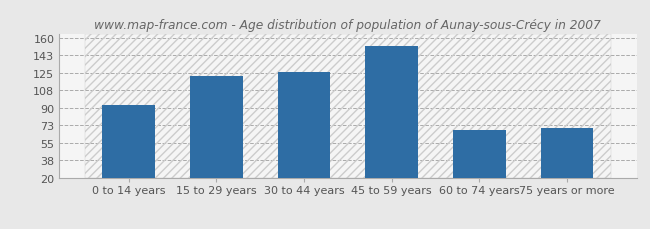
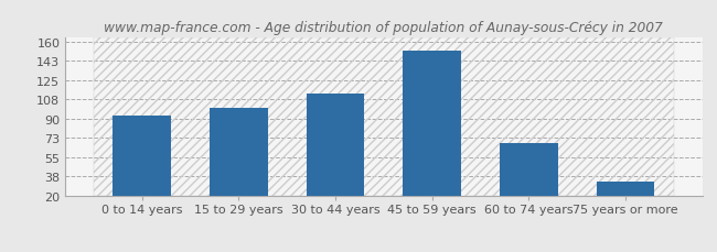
15 to 29 years: 122 -> 100
30 to 44 years: 126 -> 113
75 years or more: 70 -> 33
